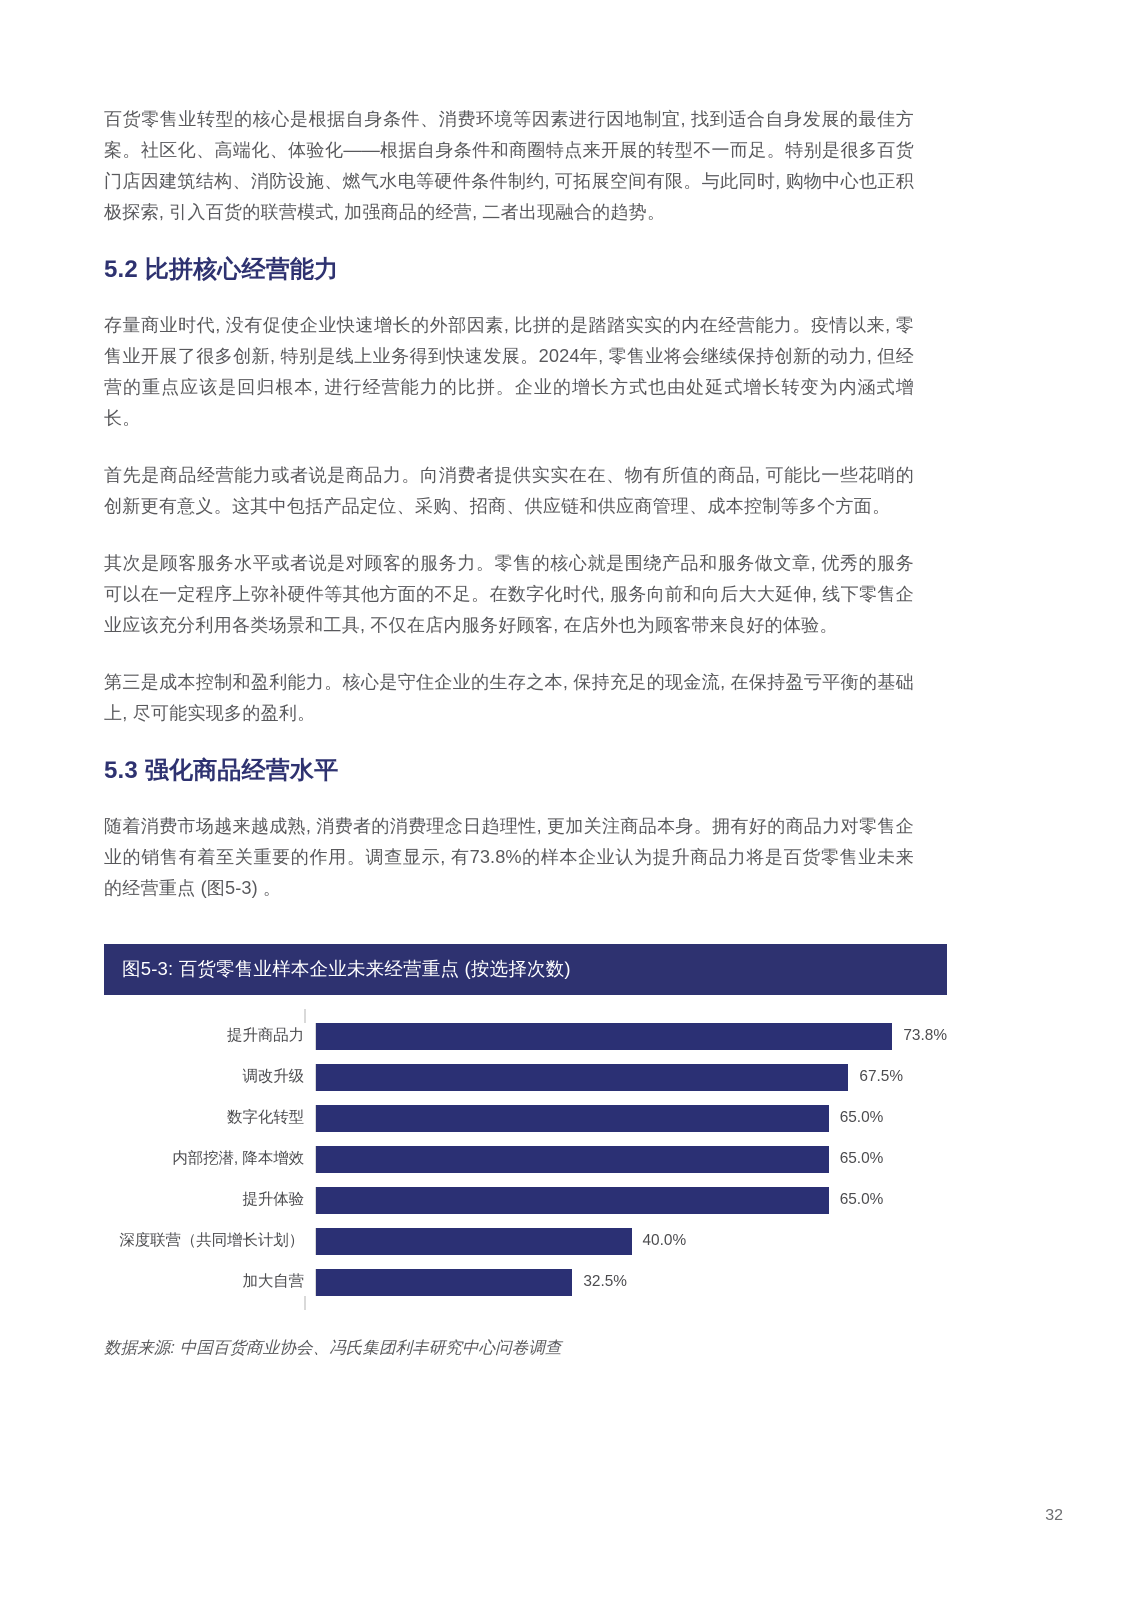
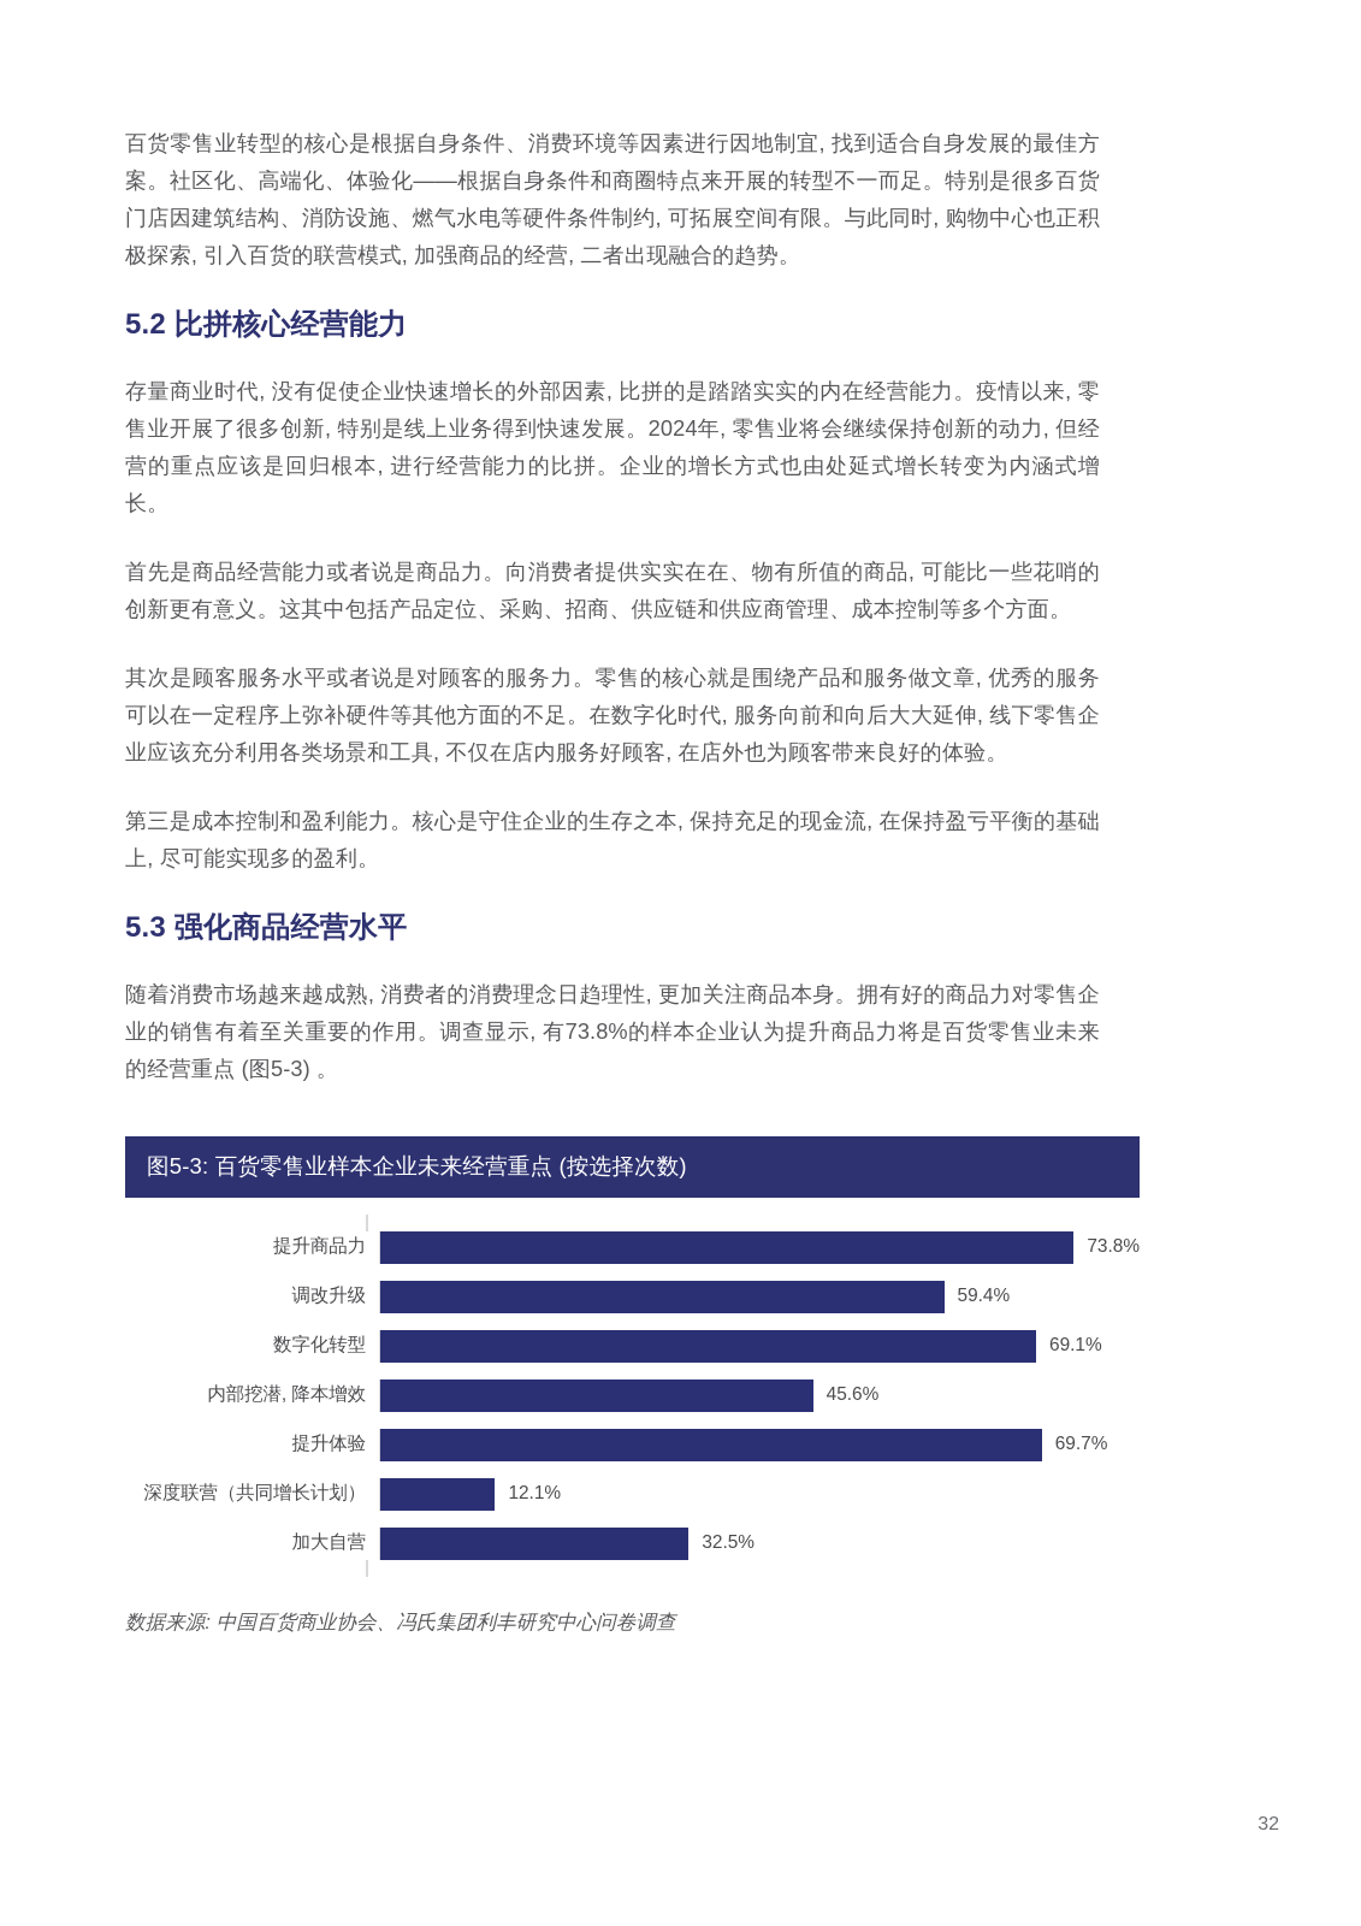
调改升级: 67.5% -> 59.4%
数字化转型: 65.0% -> 69.1%
内部挖潜, 降本增效: 65.0% -> 45.6%
提升体验: 65.0% -> 69.7%
深度联营（共同增长计划）: 40.0% -> 12.1%
